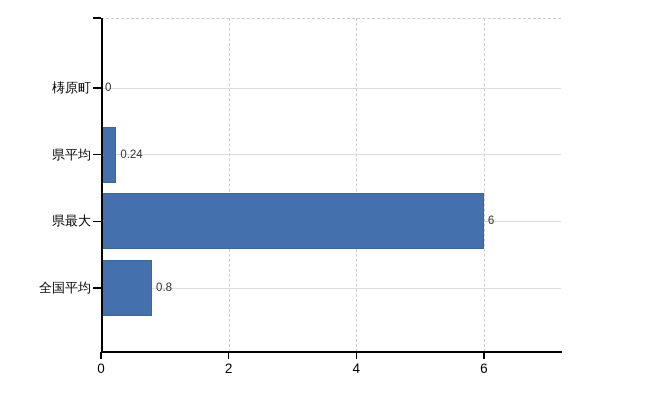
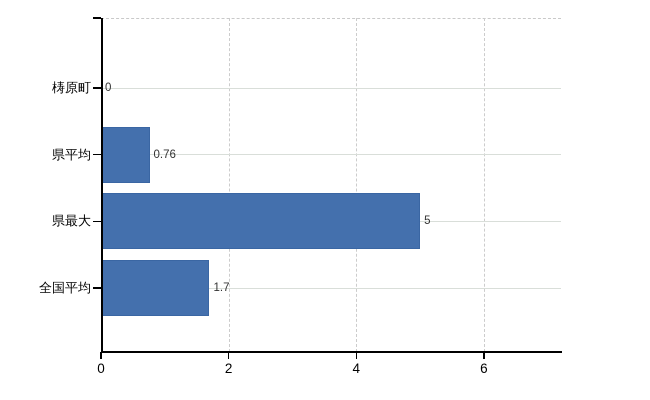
県平均: 0.24 -> 0.76
県最大: 6 -> 5
全国平均: 0.8 -> 1.7
